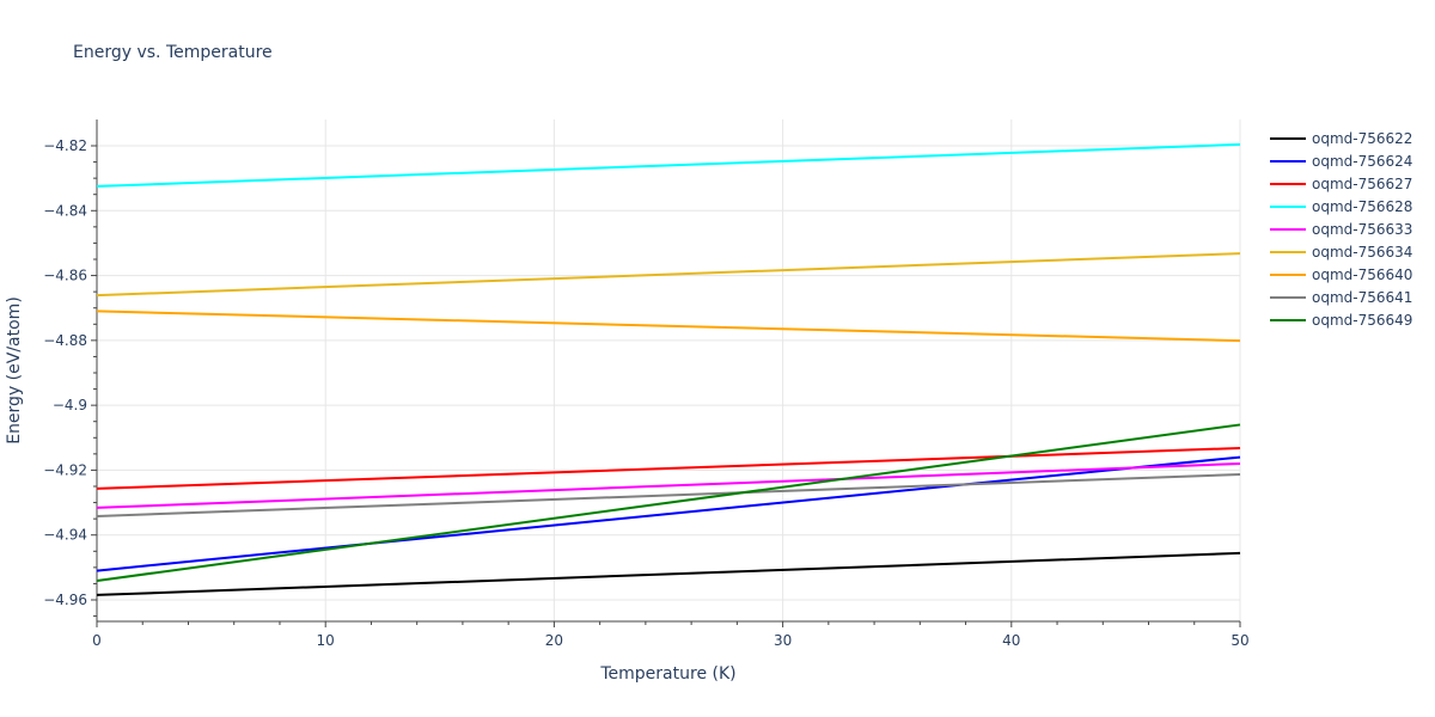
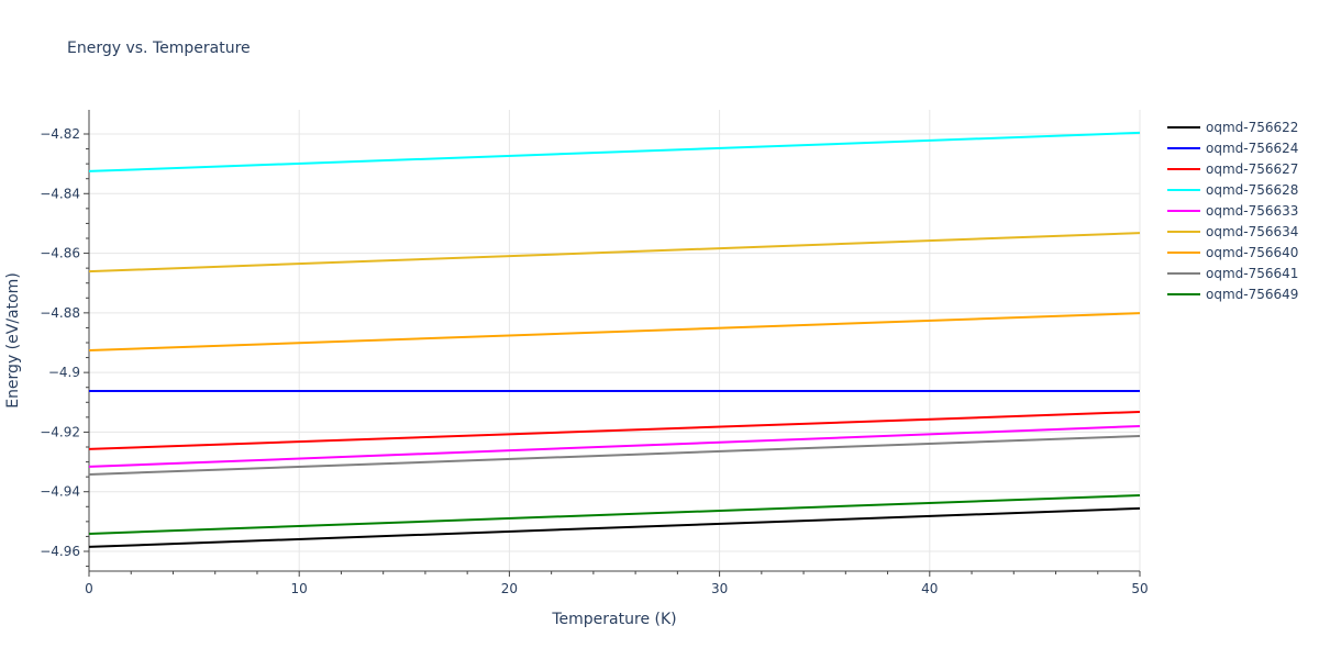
oqmd-756624/0: -4.951 -> -4.906
oqmd-756640/0: -4.871 -> -4.893
oqmd-756624/50: -4.916 -> -4.906
oqmd-756649/50: -4.906 -> -4.941
